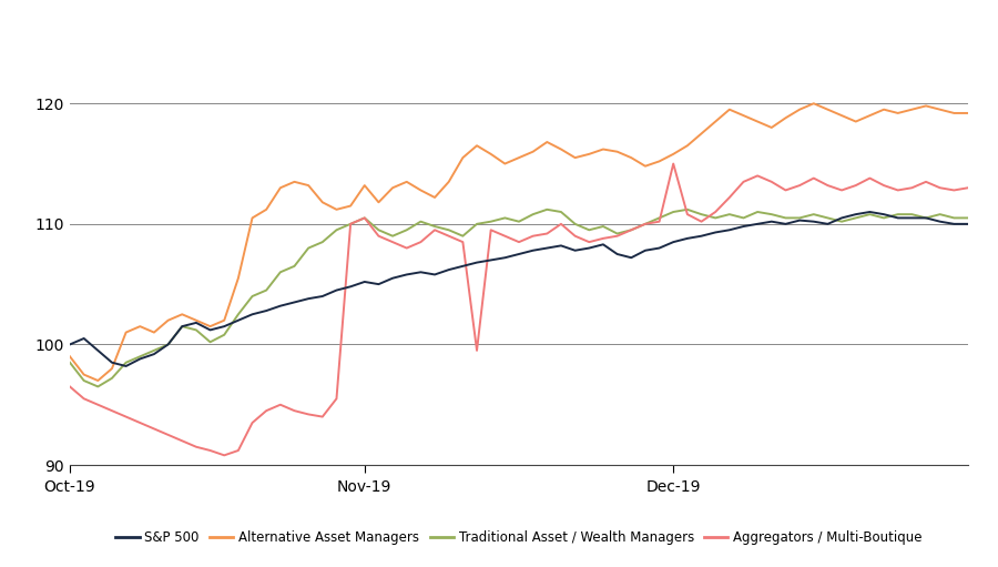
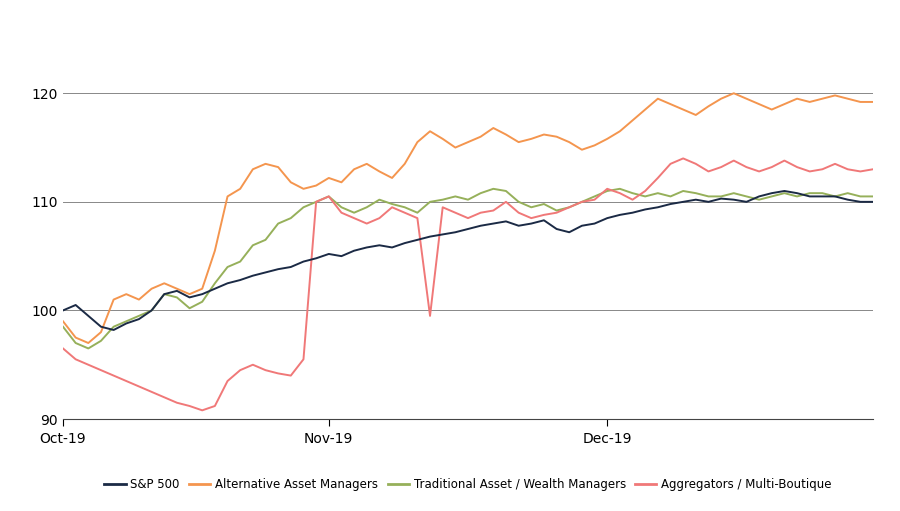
Alternative Asset Managers/Nov-19: 113.2 -> 112.2
Aggregators / Multi-Boutique/Dec-19: 115.0 -> 111.2
